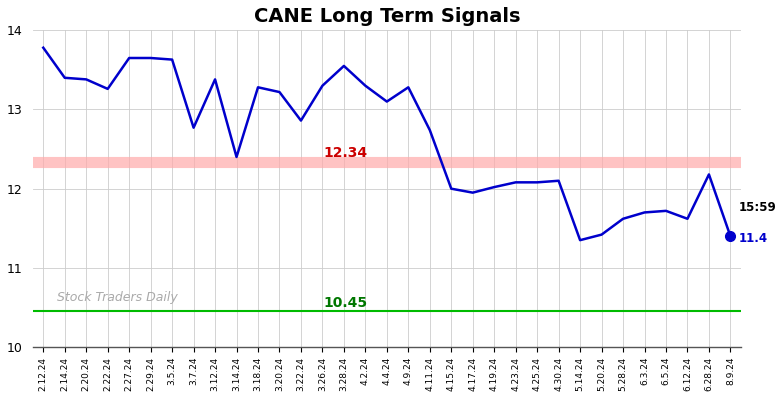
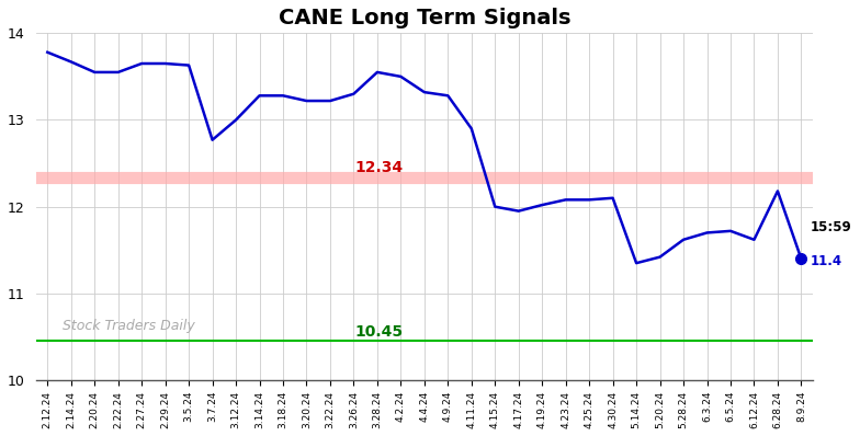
2.14.24: 13.40 -> 13.67
2.20.24: 13.38 -> 13.55
2.22.24: 13.26 -> 13.55
3.12.24: 13.38 -> 13.00
3.14.24: 12.40 -> 13.28
3.22.24: 12.86 -> 13.22
4.2.24: 13.30 -> 13.50
4.4.24: 13.10 -> 13.32
4.11.24: 12.74 -> 12.90
